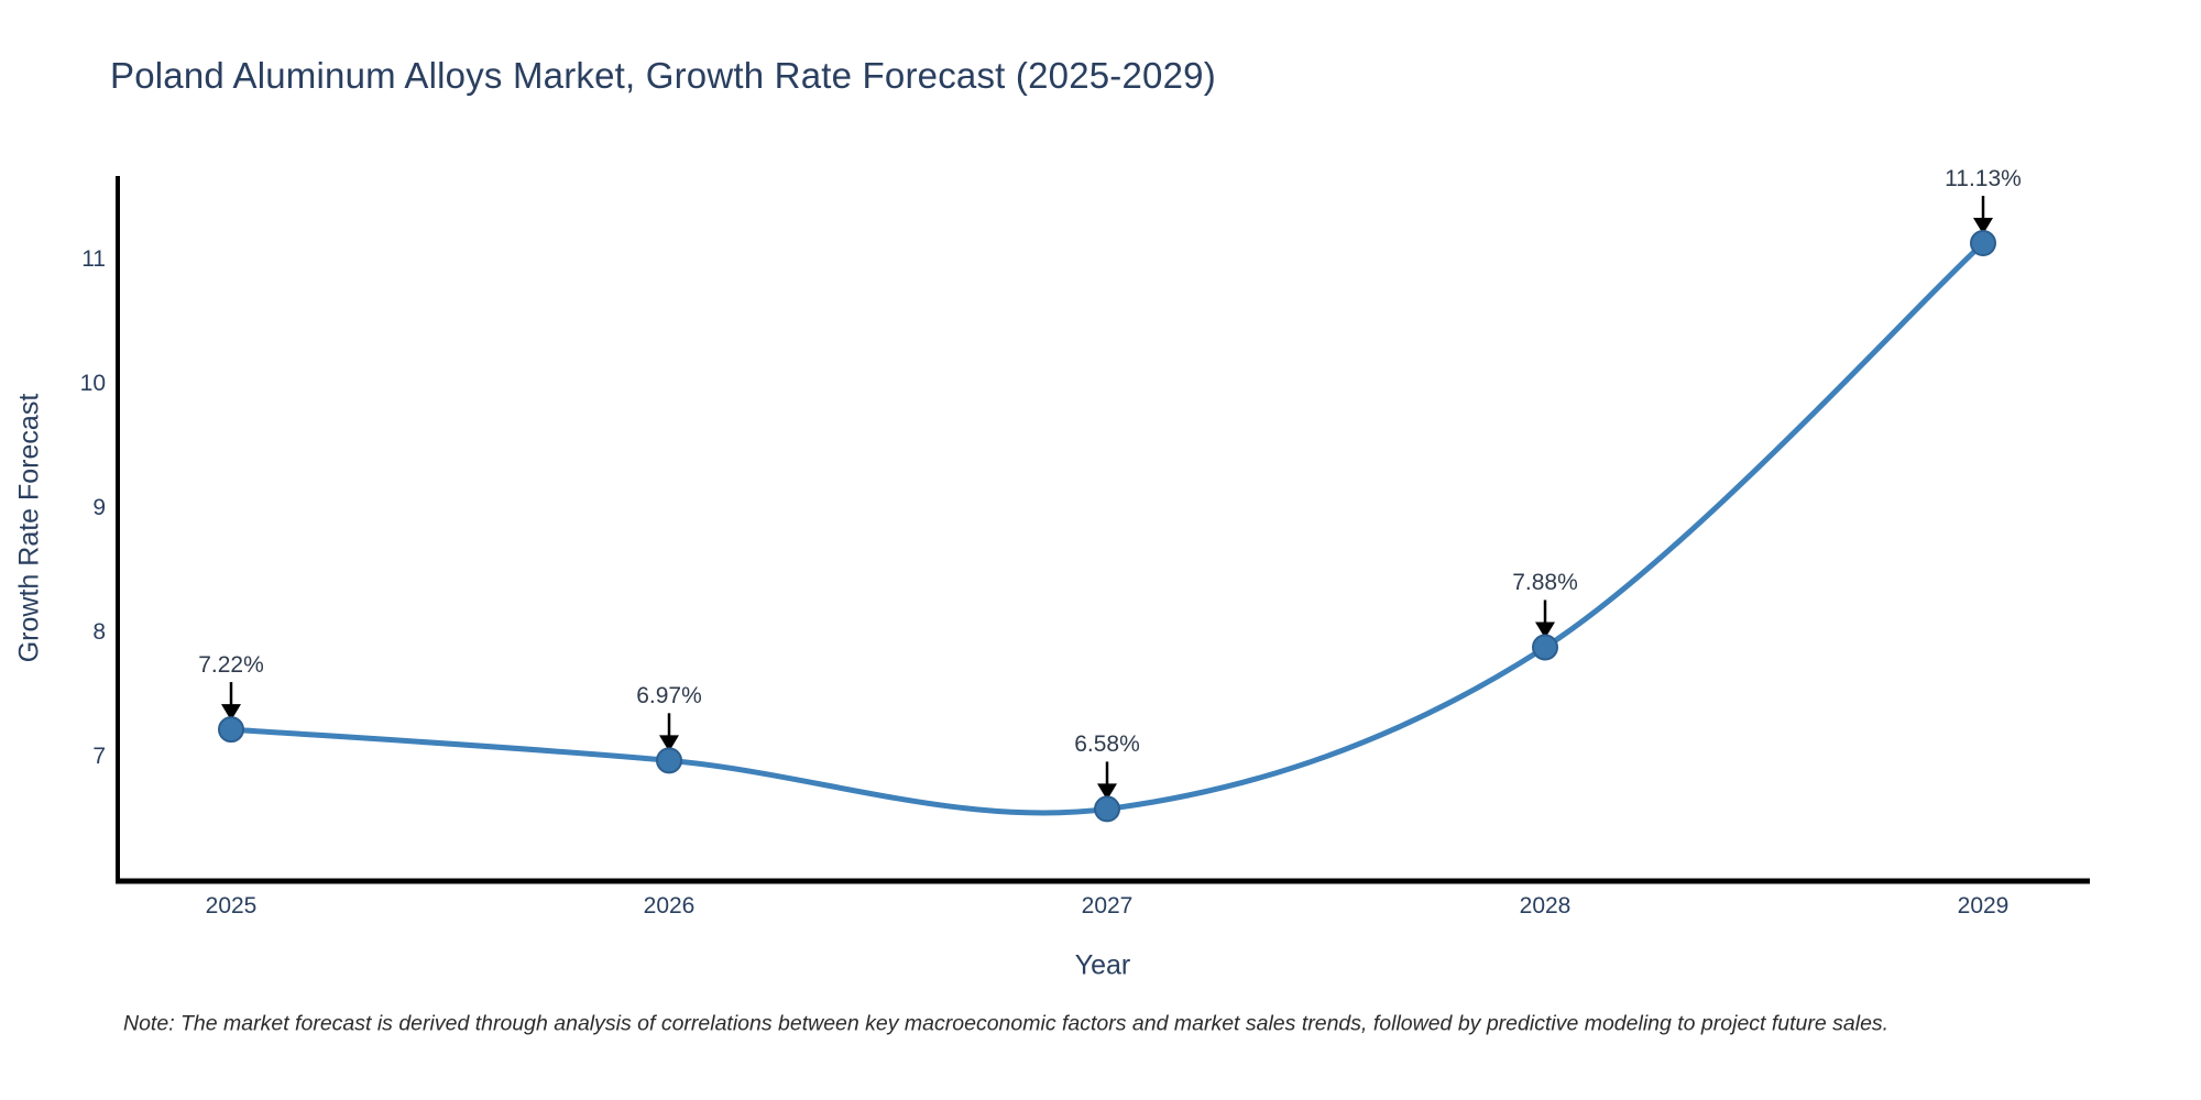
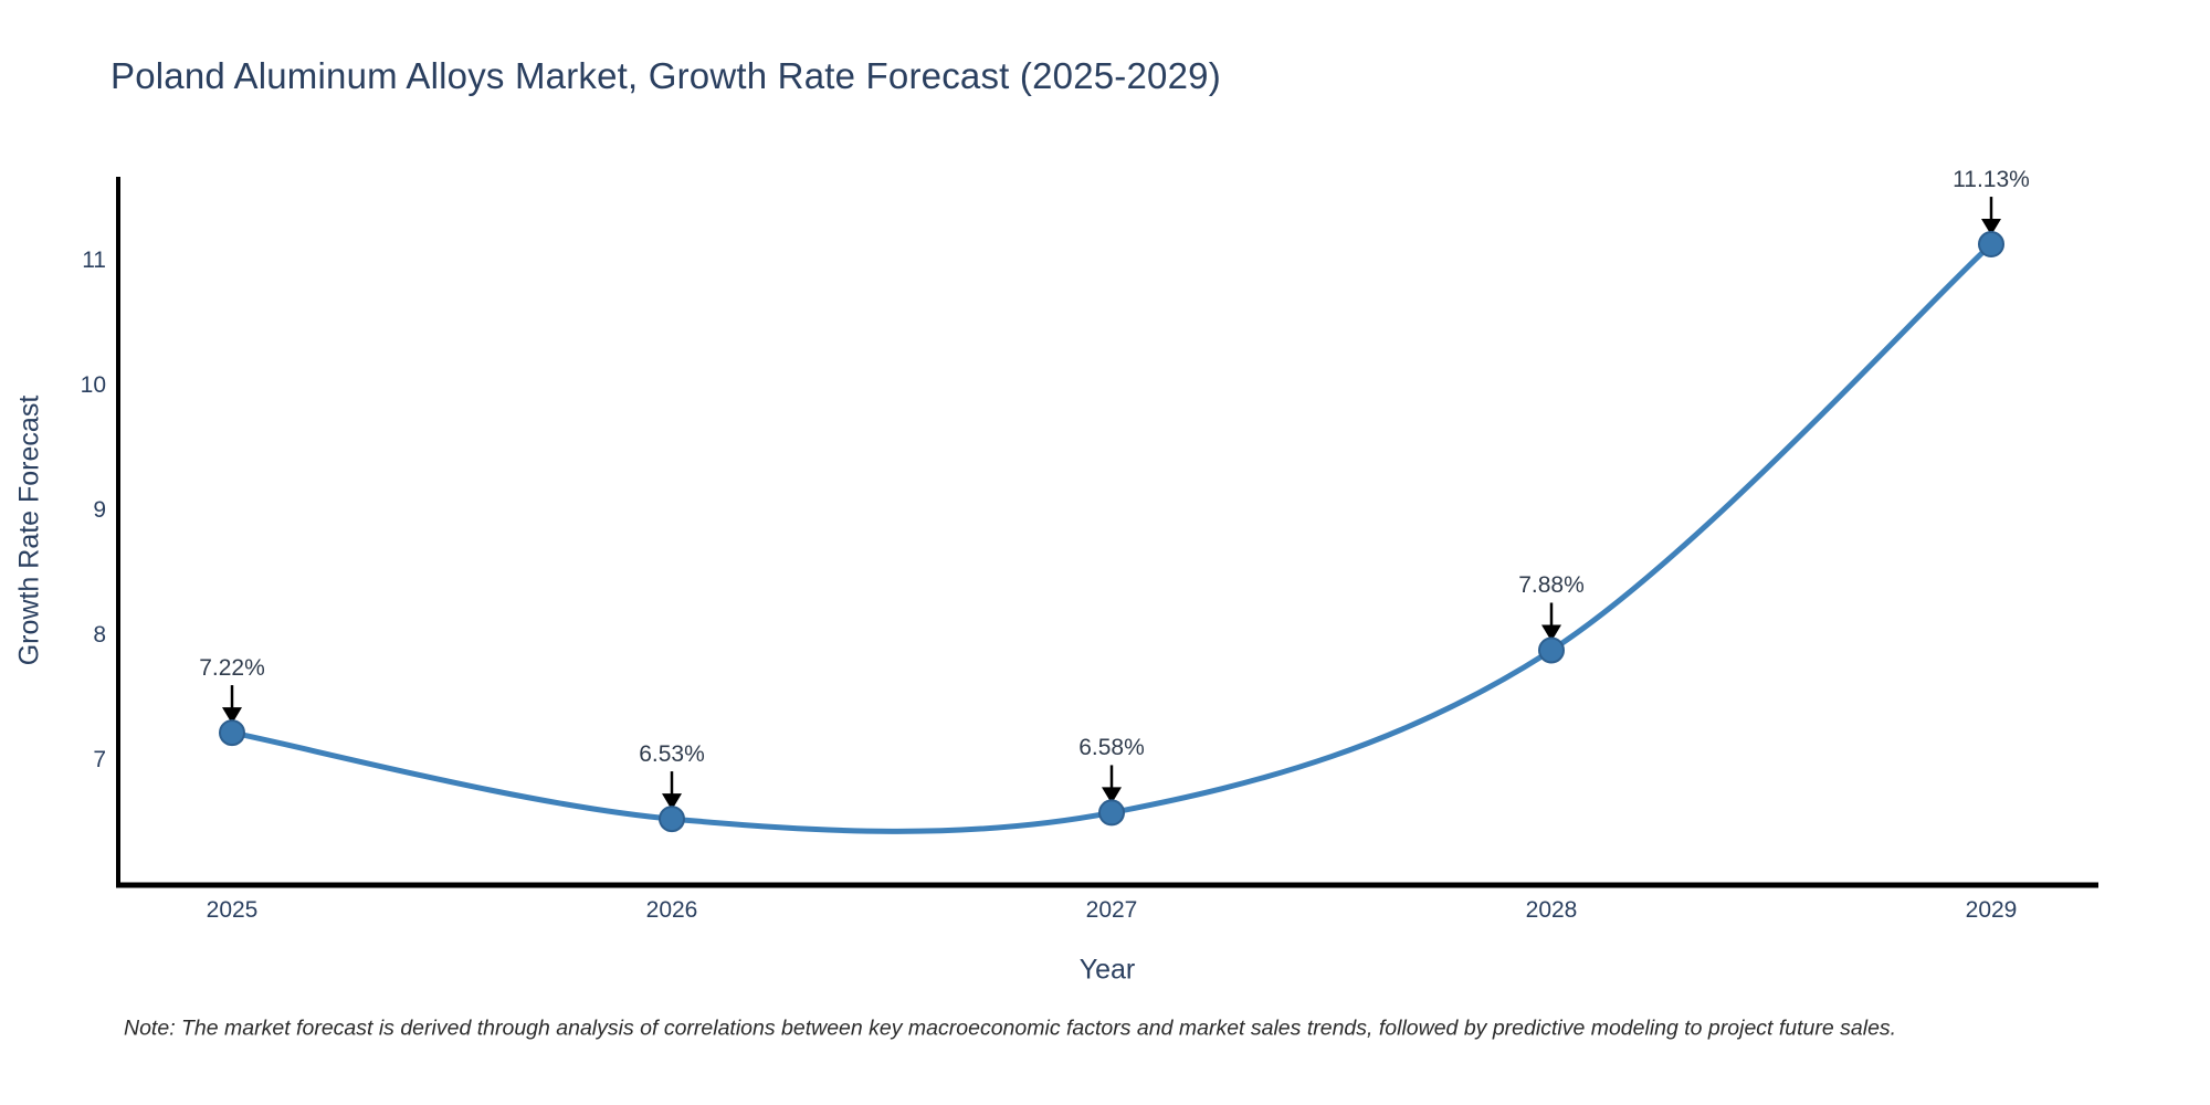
2026: 6.97% -> 6.53%
